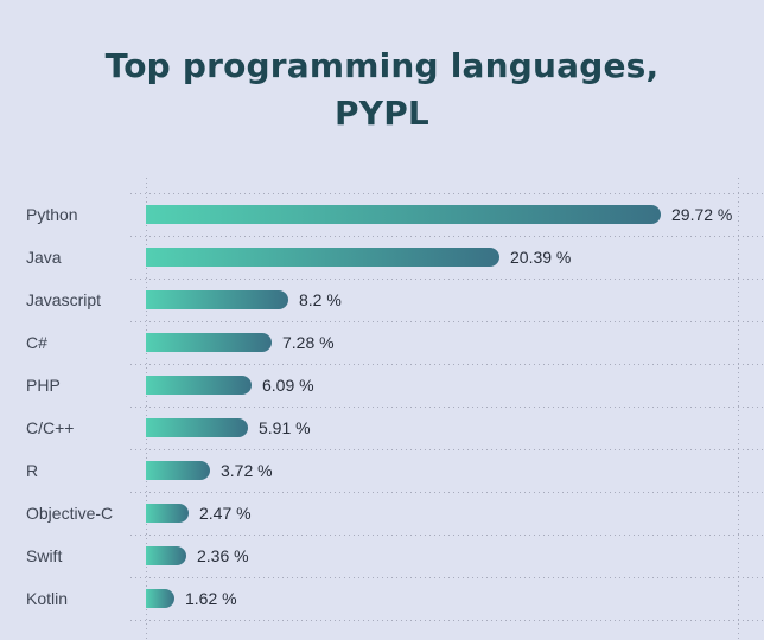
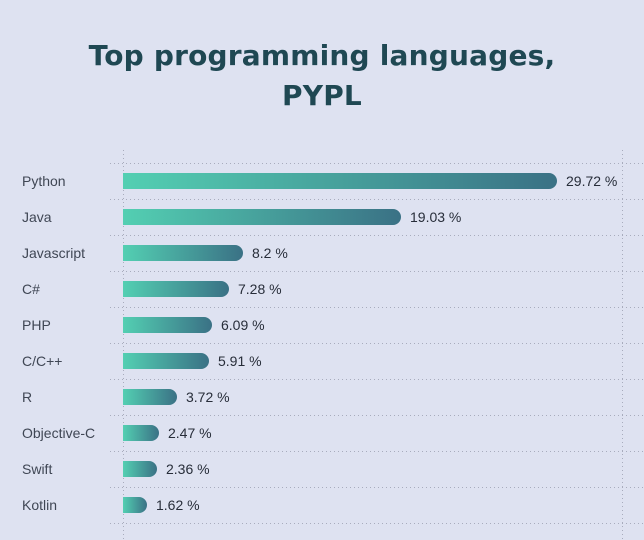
Java: 20.39 -> 19.03
